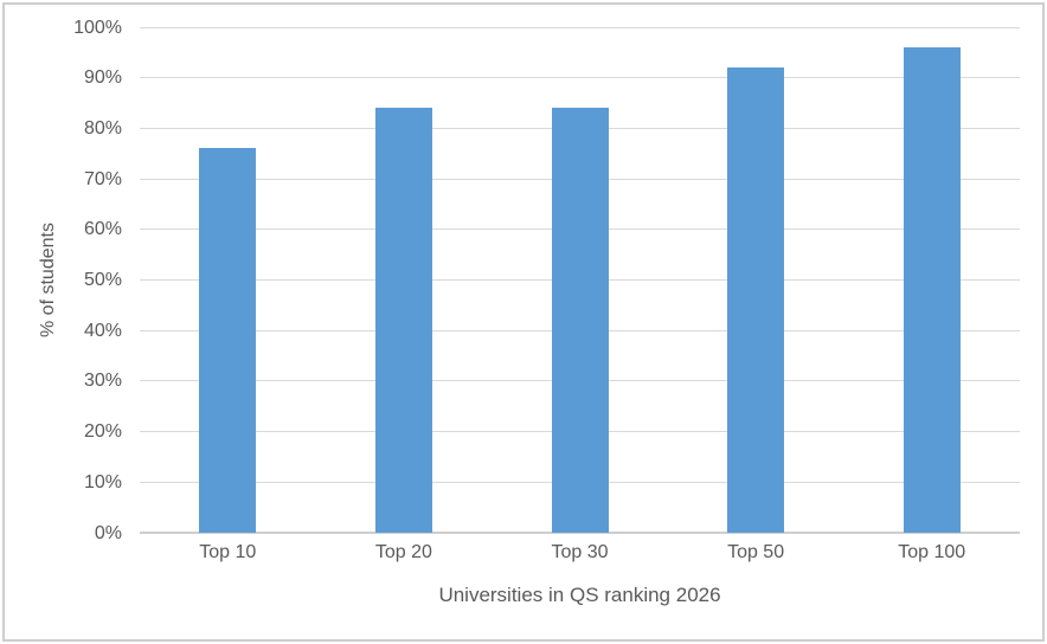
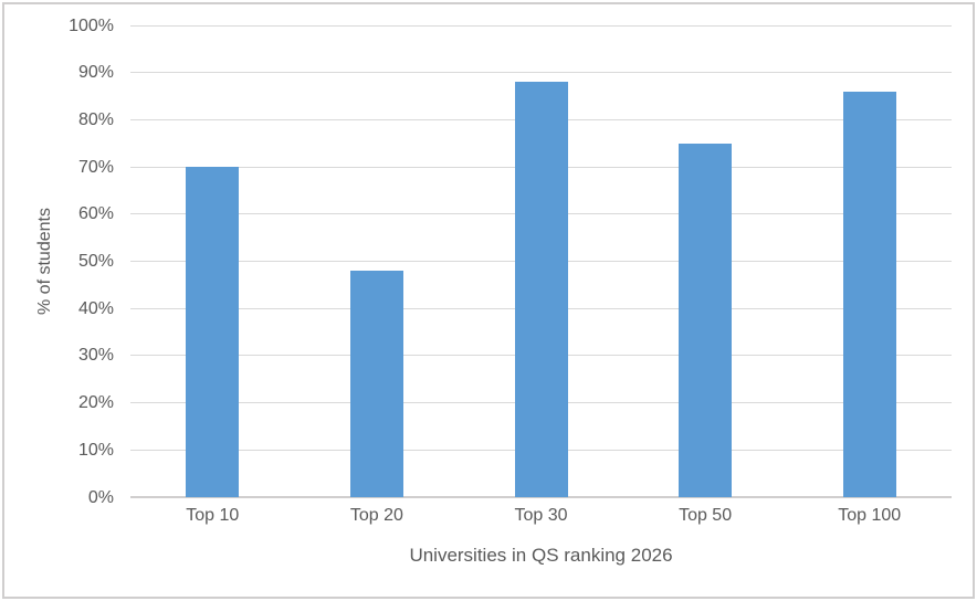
Top 10: 76% -> 70%
Top 20: 84% -> 48%
Top 30: 84% -> 88%
Top 50: 92% -> 75%
Top 100: 96% -> 86%
